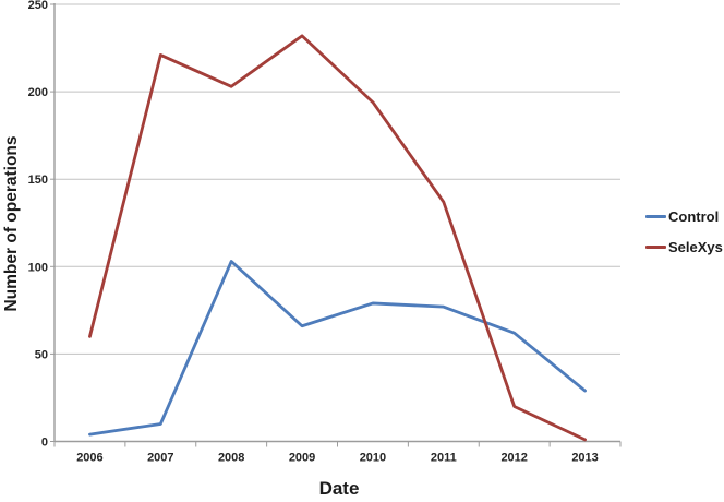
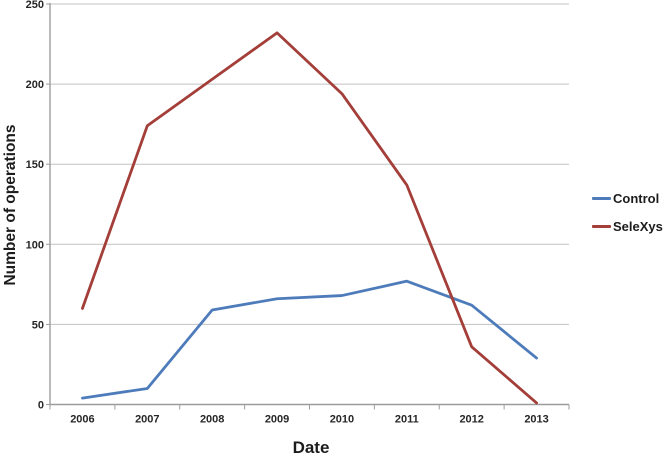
SeleXys/2007: 221 -> 174
Control/2008: 103 -> 59
Control/2010: 79 -> 68
SeleXys/2012: 20 -> 36
